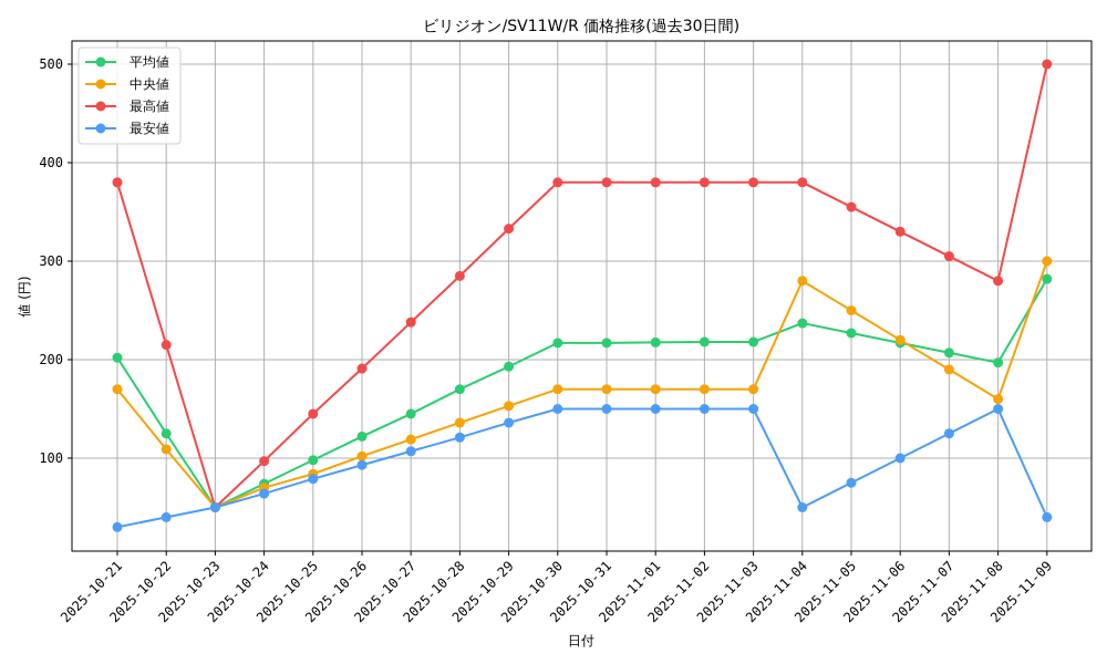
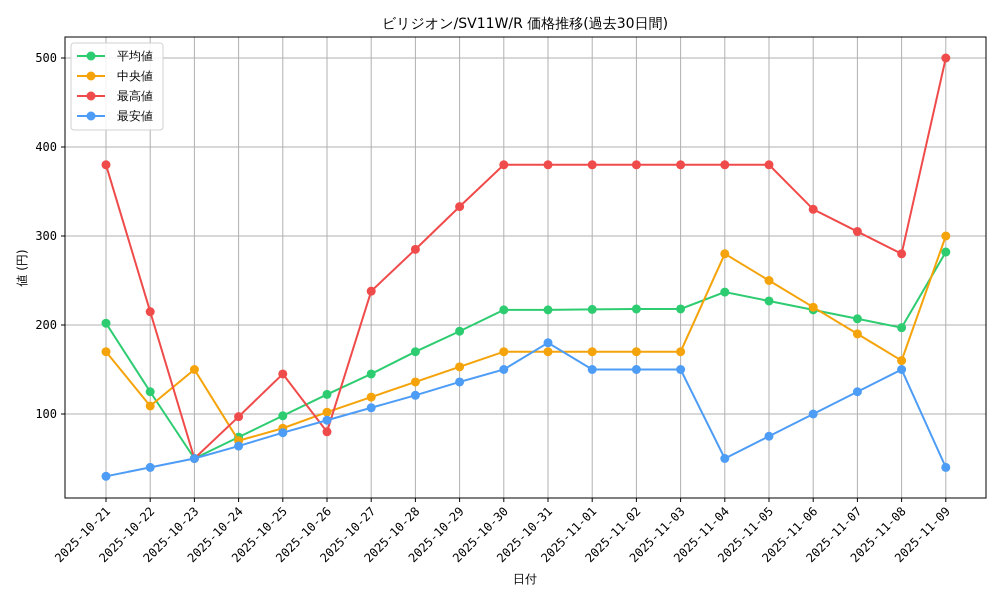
中央値/2025-10-23: 50 -> 150
最高値/2025-10-26: 190 -> 80
最安値/2025-10-31: 150 -> 180
最高値/2025-11-05: 360 -> 380
